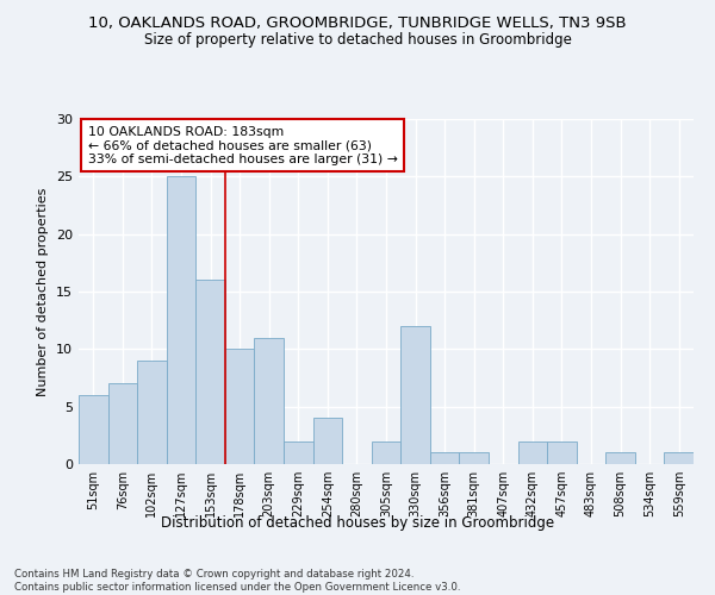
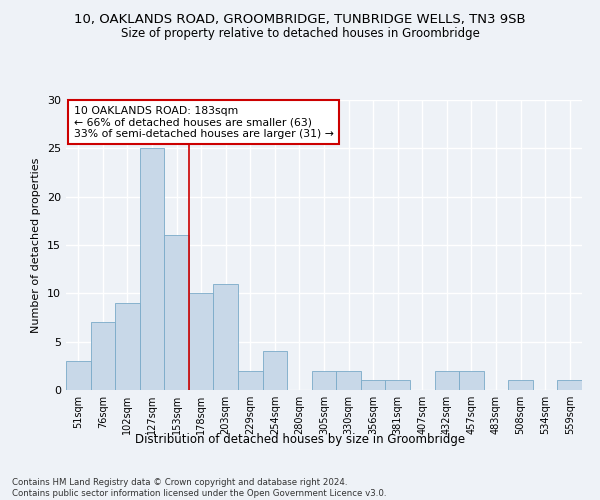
51sqm: 6 -> 3
330sqm: 12 -> 2
